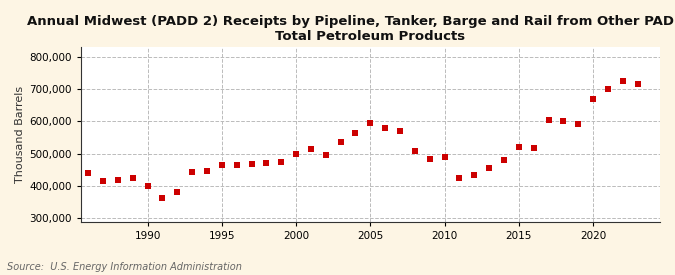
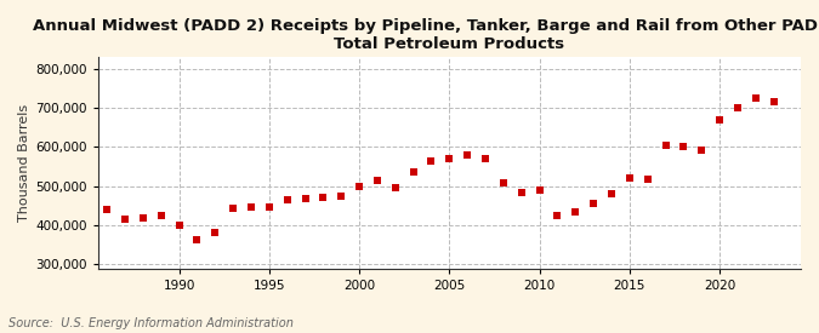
1995: 465,000 -> 448,000
2005: 595,000 -> 570,000
